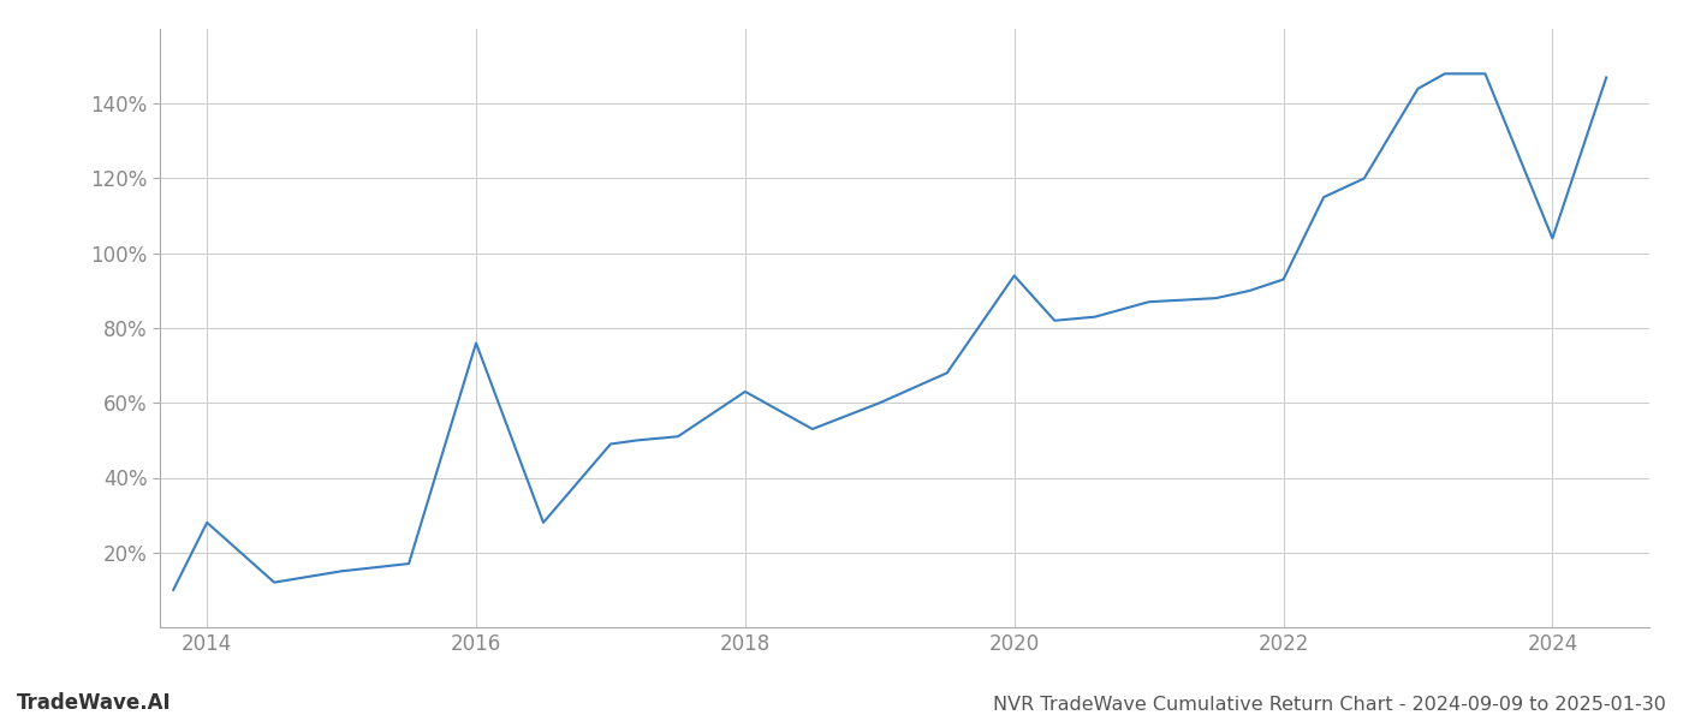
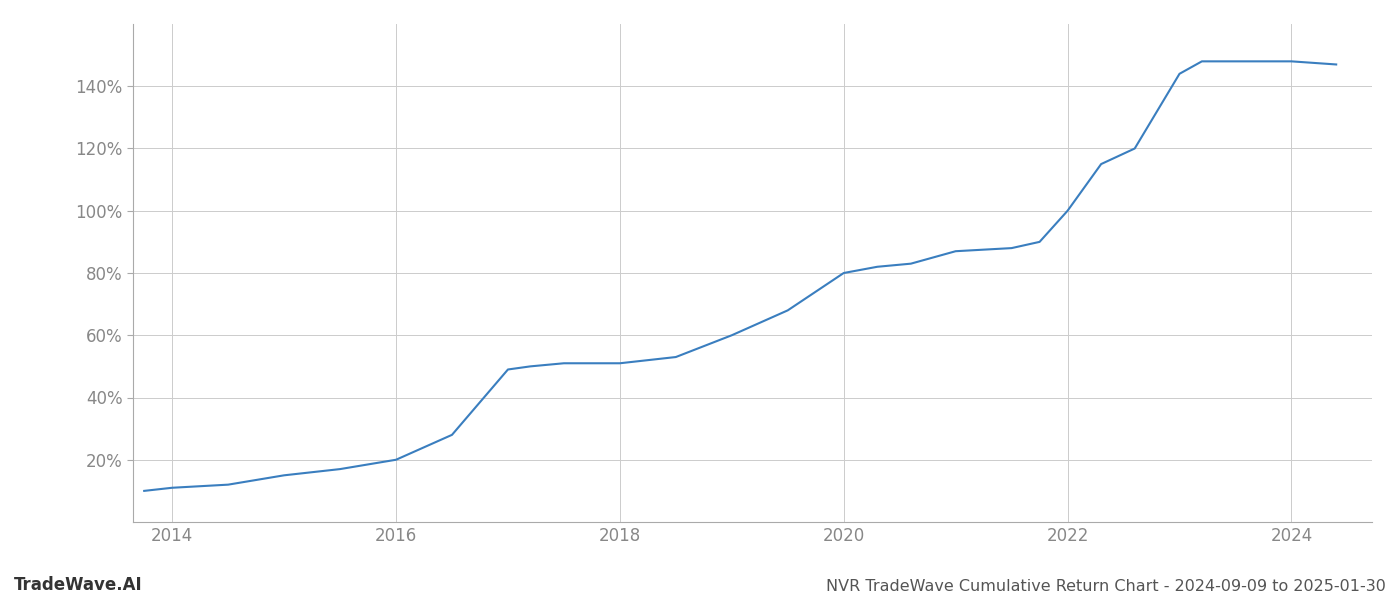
2014: 28% -> 11%
2016: 76% -> 20%
2018: 63% -> 51%
2020: 94% -> 80%
2022: 93% -> 100%
2024: 104% -> 148%
